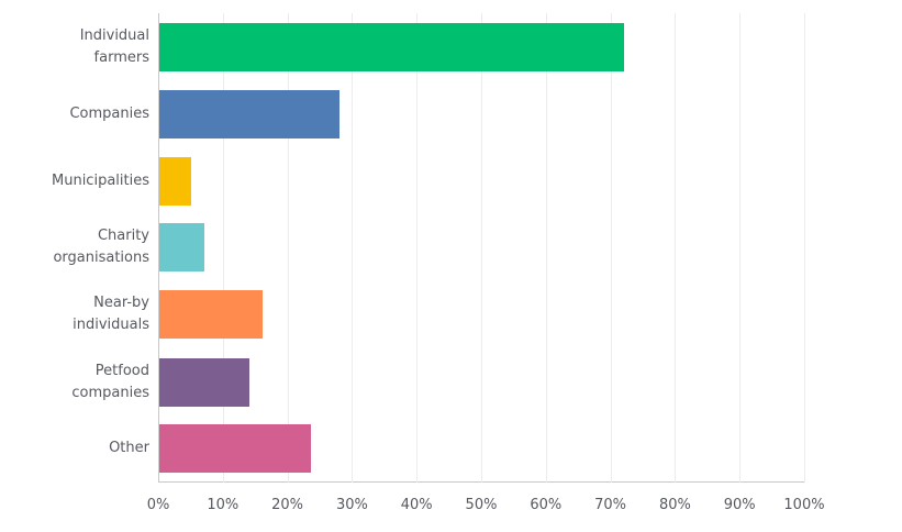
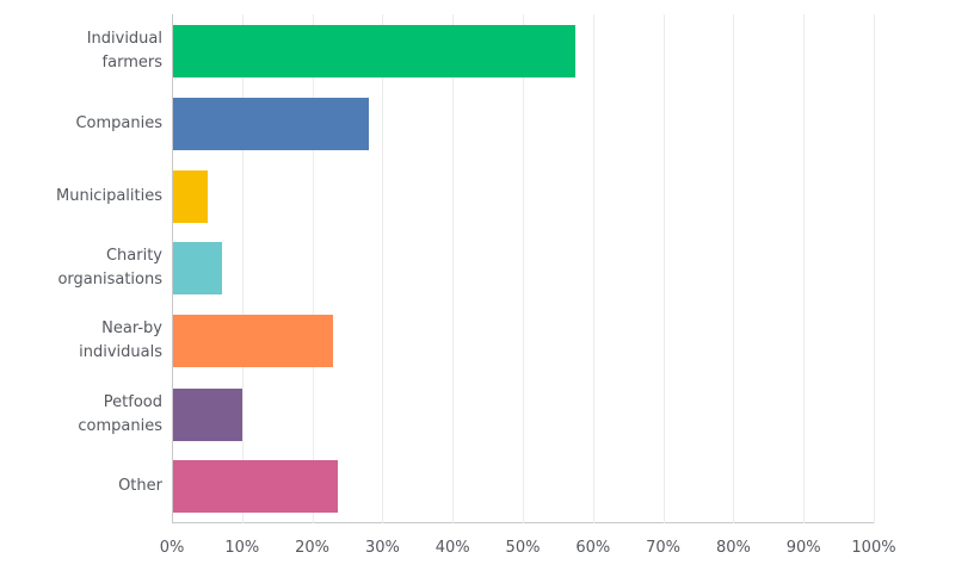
Individual farmers: 72% -> 57%
Near-by individuals: 16% -> 23%
Petfood companies: 14% -> 10%
